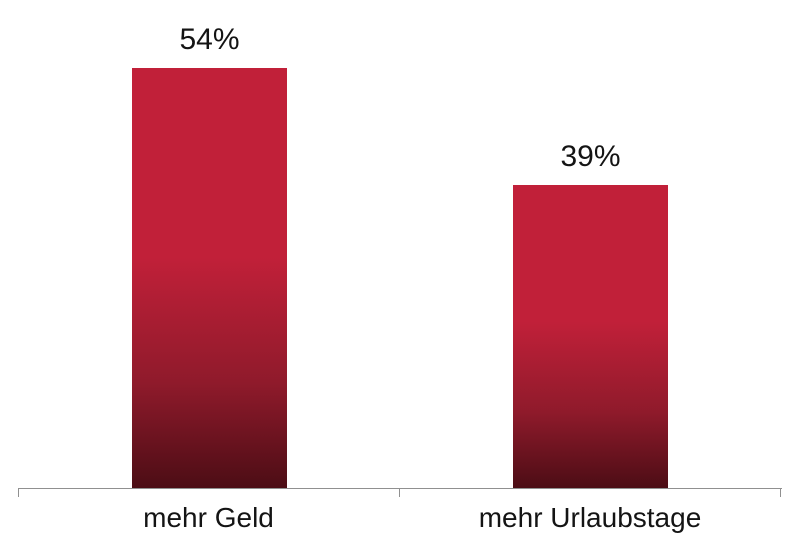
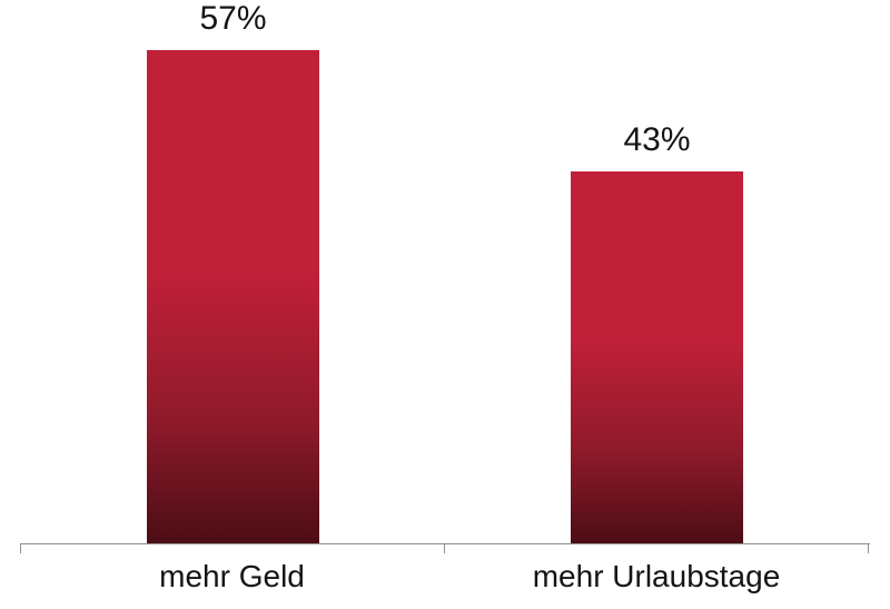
mehr Geld: 54% -> 57%
mehr Urlaubstage: 39% -> 43%
